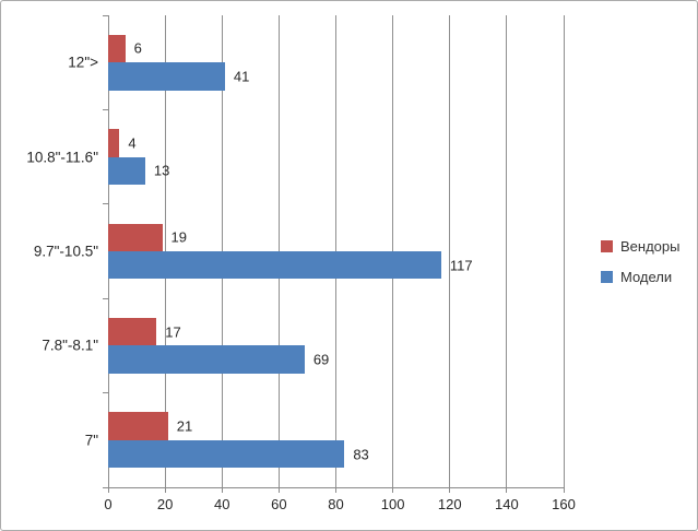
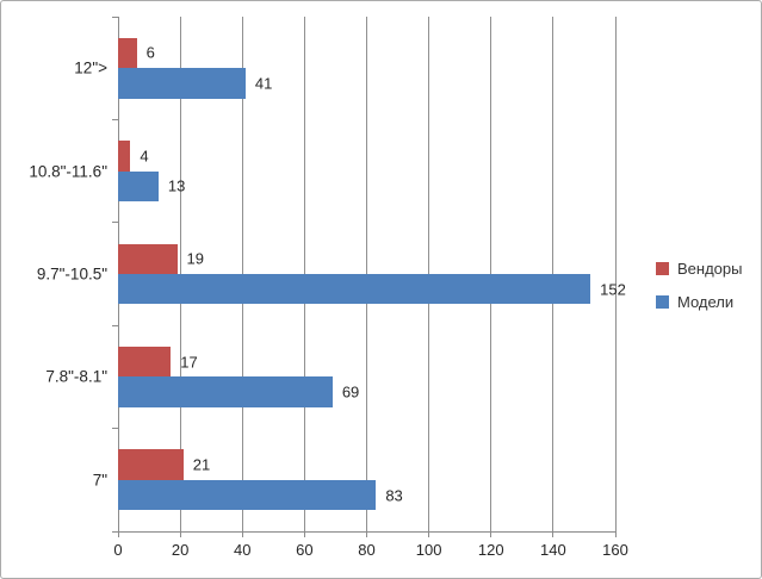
Модели/9.7"-10.5": 117 -> 152
